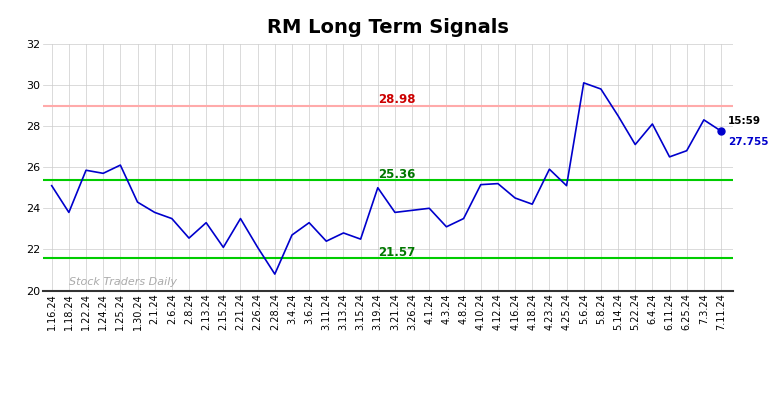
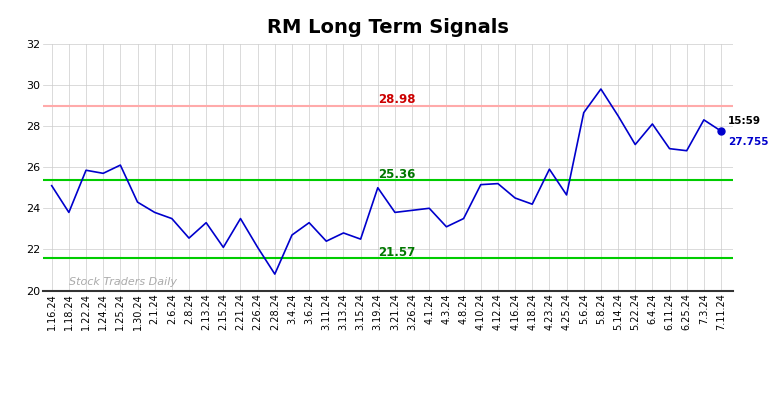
4.25.24: 25.10 -> 24.65
5.6.24: 30.10 -> 28.65
6.11.24: 26.50 -> 26.90
